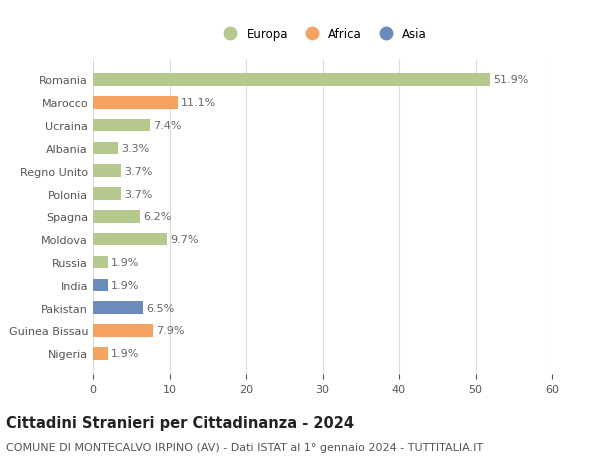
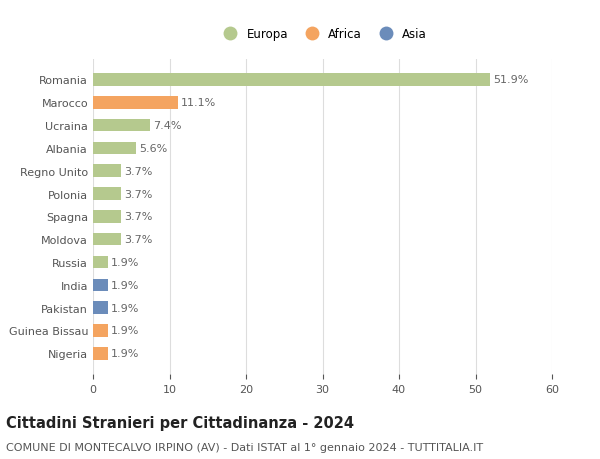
Albania: 3.3% -> 5.6%
Spagna: 6.2% -> 3.7%
Moldova: 9.7% -> 3.7%
Pakistan: 6.5% -> 1.9%
Guinea Bissau: 7.9% -> 1.9%
